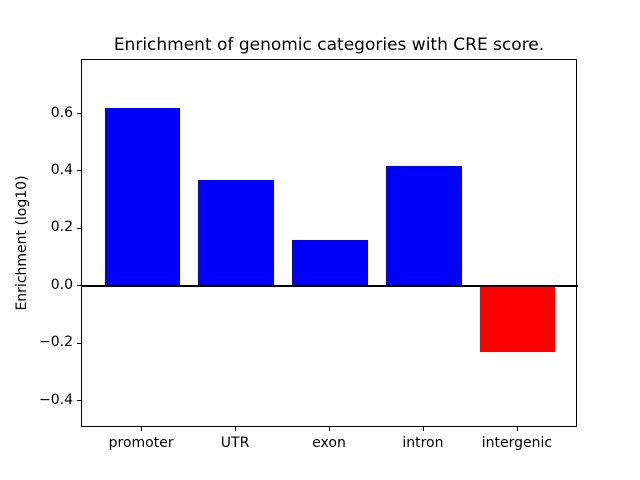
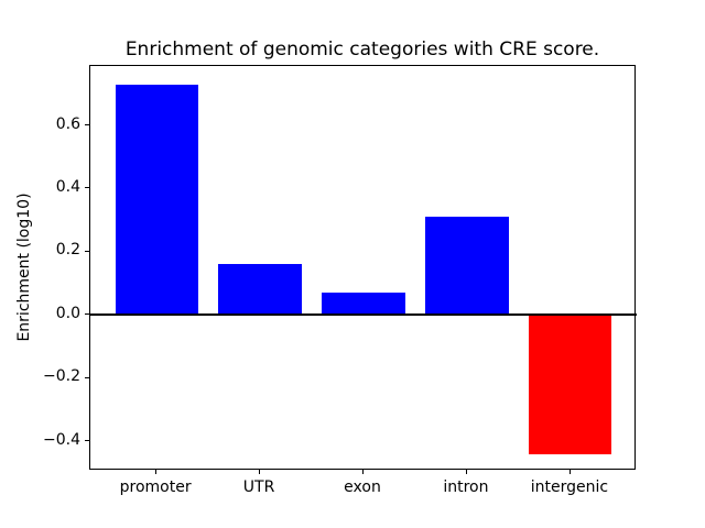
promoter: 0.62 -> 0.73
UTR: 0.37 -> 0.16
exon: 0.16 -> 0.07
intron: 0.42 -> 0.31
intergenic: -0.23 -> -0.44
